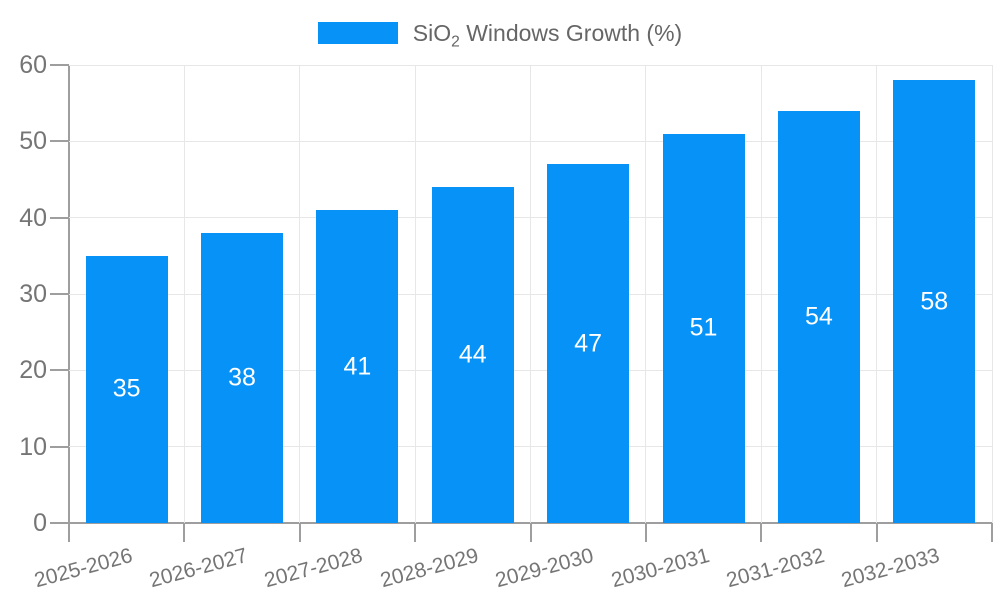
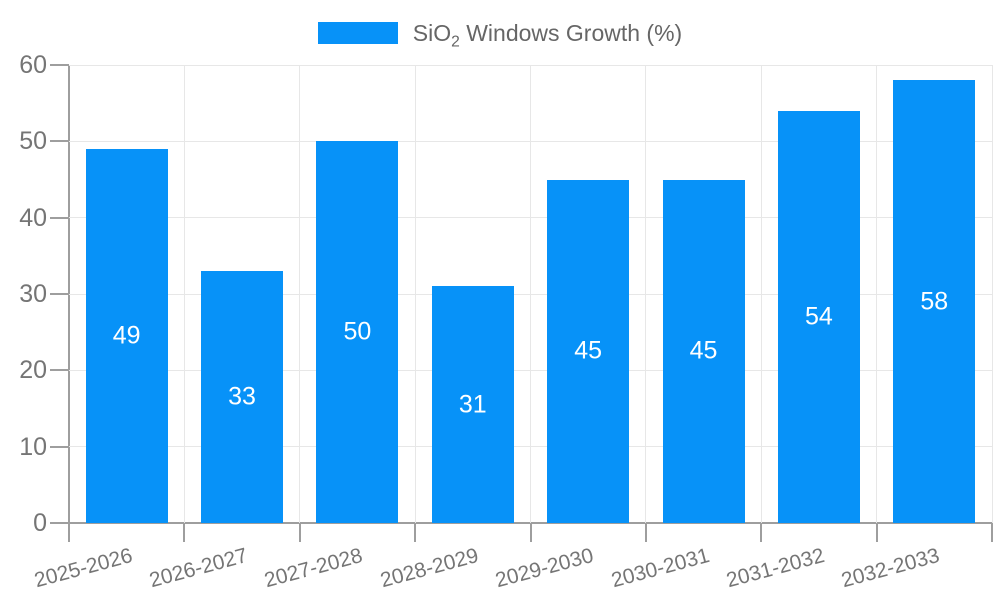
2025-2026: 35 -> 49
2026-2027: 38 -> 33
2027-2028: 41 -> 50
2028-2029: 44 -> 31
2029-2030: 47 -> 45
2030-2031: 51 -> 45
